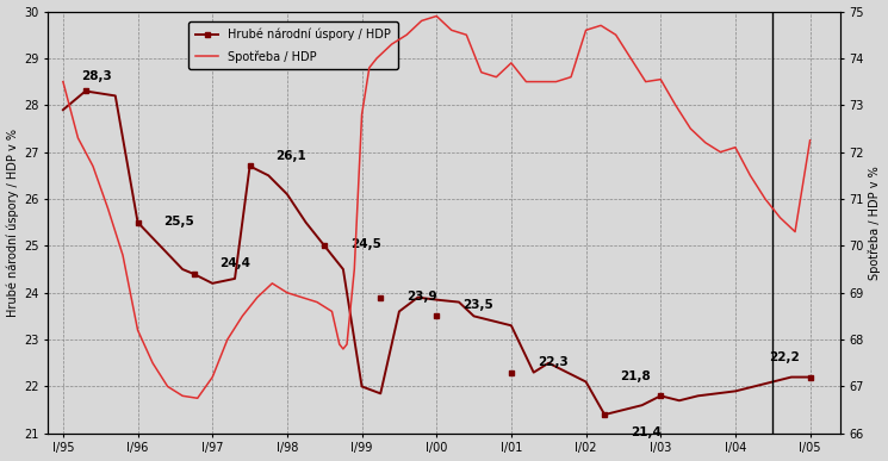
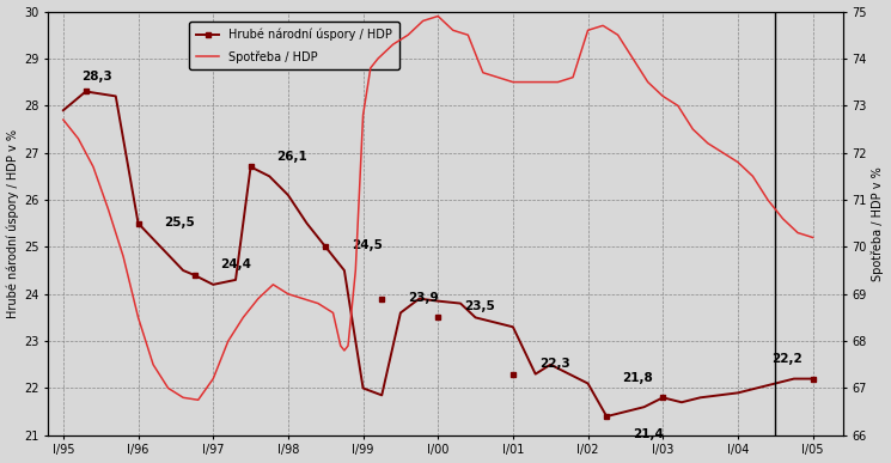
Spotřeba / HDP/I/95: 73.50 -> 72.70
Spotřeba / HDP/I/96: 68.20 -> 68.50
Spotřeba / HDP/I/01: 73.90 -> 73.50
Spotřeba / HDP/I/03: 73.55 -> 73.20
Spotřeba / HDP/I/04: 72.10 -> 71.80
Spotřeba / HDP/I/05: 72.25 -> 70.20
